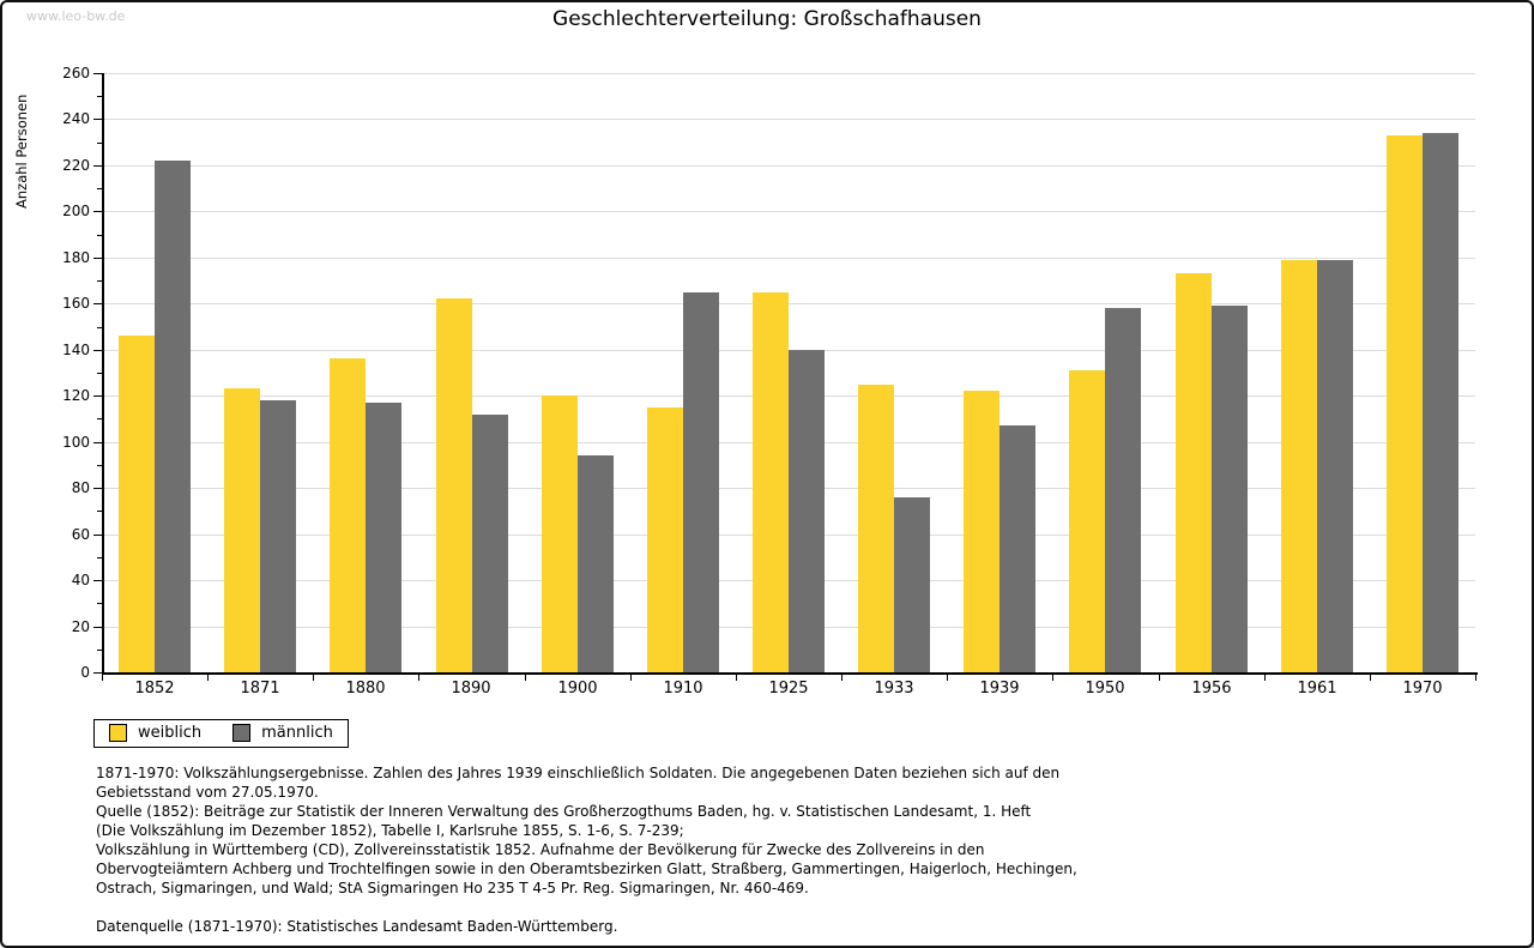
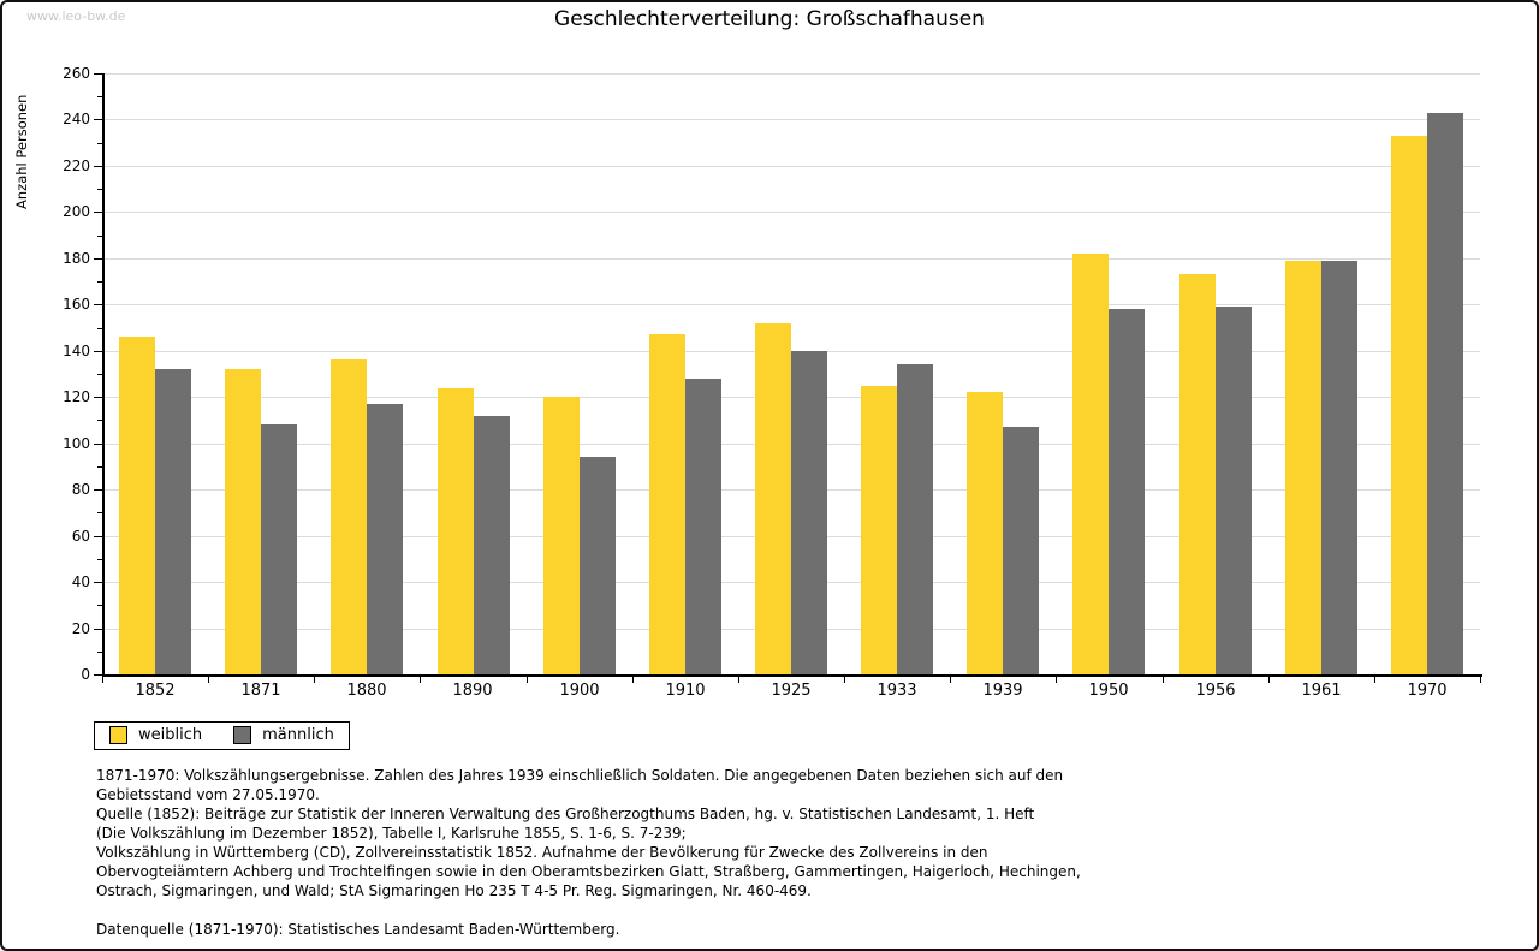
männlich/1852: 222 -> 132
weiblich/1871: 123 -> 132
männlich/1871: 118 -> 108
weiblich/1890: 162 -> 124
weiblich/1910: 115 -> 147
männlich/1910: 165 -> 128
weiblich/1925: 165 -> 152
männlich/1933: 76 -> 134
weiblich/1950: 131 -> 182
männlich/1970: 234 -> 243
